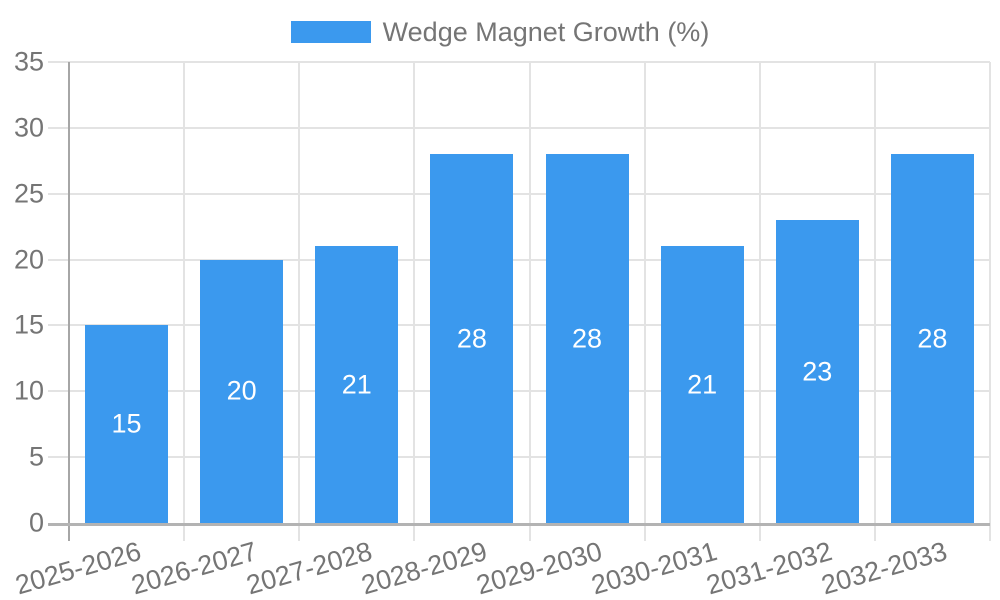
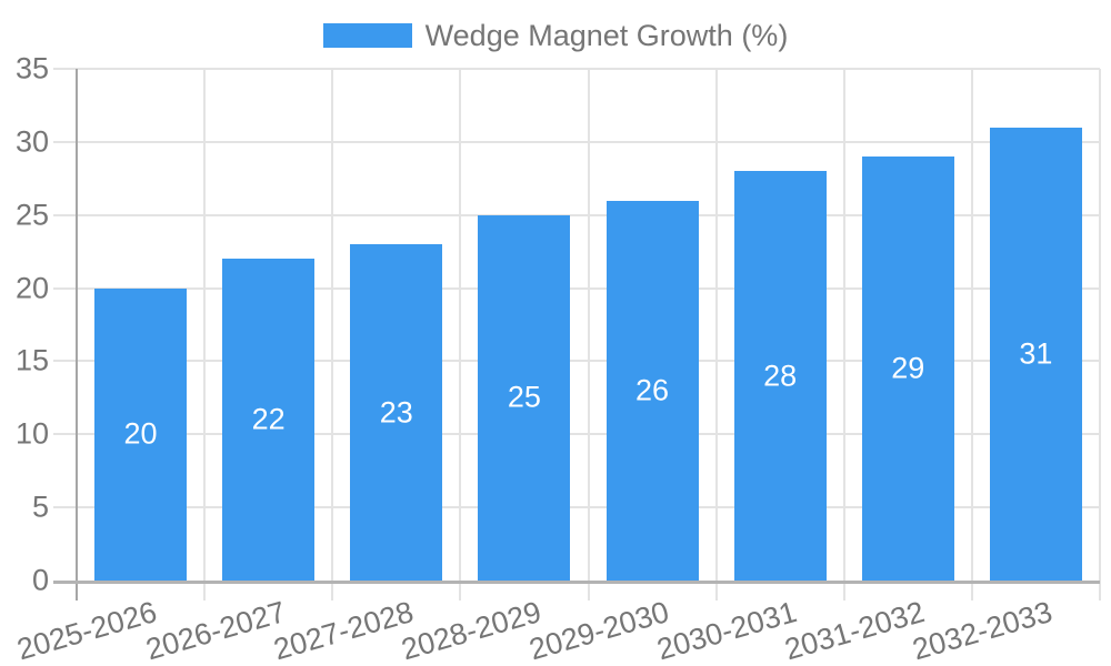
2025-2026: 15 -> 20
2026-2027: 20 -> 22
2027-2028: 21 -> 23
2028-2029: 28 -> 25
2029-2030: 28 -> 26
2030-2031: 21 -> 28
2031-2032: 23 -> 29
2032-2033: 28 -> 31
